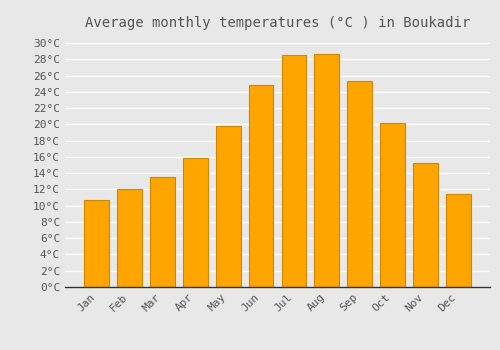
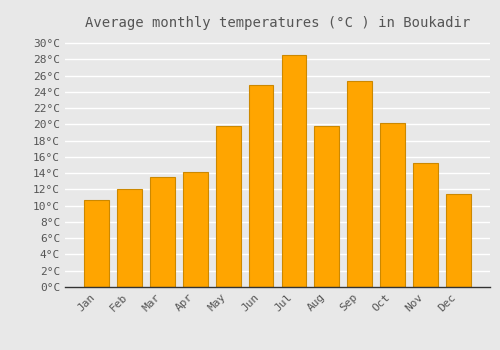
Apr: 15.9°C -> 14.2°C
Aug: 28.7°C -> 19.8°C
